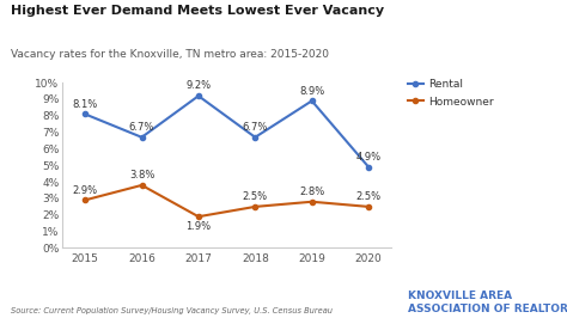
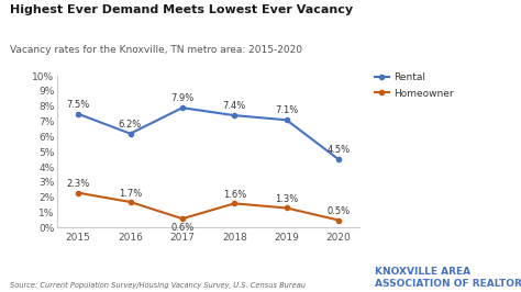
Rental/2015: 8.1% -> 7.5%
Homeowner/2015: 2.9% -> 2.3%
Rental/2016: 6.7% -> 6.2%
Homeowner/2016: 3.8% -> 1.7%
Rental/2017: 9.2% -> 7.9%
Homeowner/2017: 1.9% -> 0.6%
Rental/2018: 6.7% -> 7.4%
Homeowner/2018: 2.5% -> 1.6%
Rental/2019: 8.9% -> 7.1%
Homeowner/2019: 2.8% -> 1.3%
Rental/2020: 4.9% -> 4.5%
Homeowner/2020: 2.5% -> 0.5%
